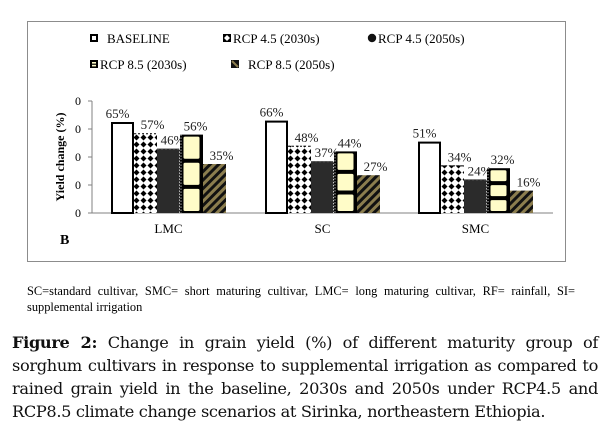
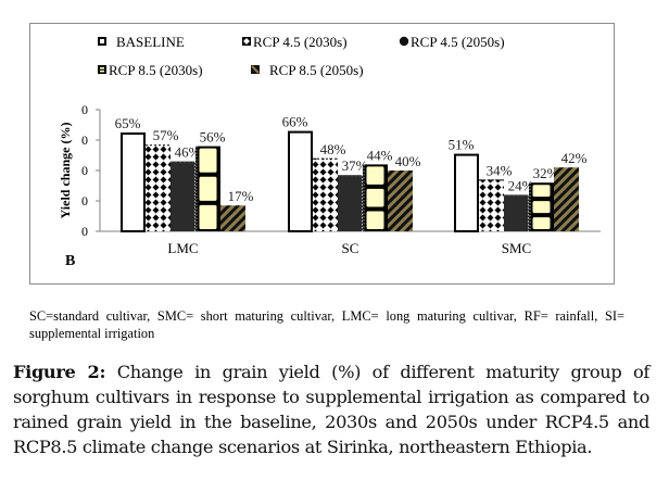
RCP 8.5 (2050s)/LMC: 35% -> 17%
RCP 8.5 (2050s)/SC: 27% -> 40%
RCP 8.5 (2050s)/SMC: 16% -> 42%
